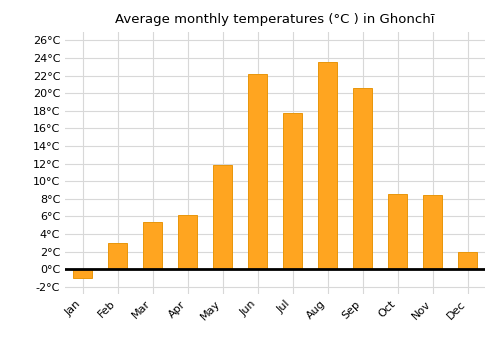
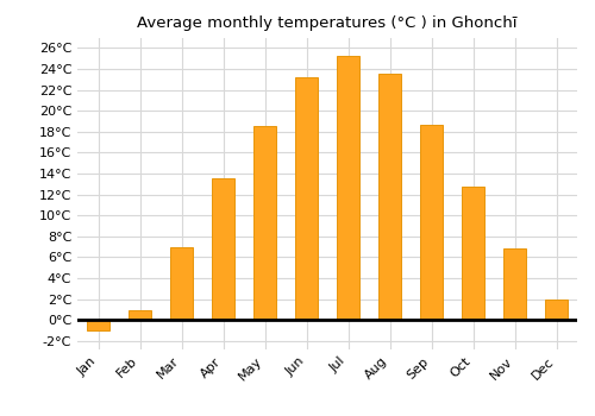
Feb: 3.0°C -> 1.0°C
Mar: 5.4°C -> 7.0°C
Apr: 6.2°C -> 13.5°C
May: 11.8°C -> 18.5°C
Jun: 22.2°C -> 23.2°C
Jul: 17.8°C -> 25.2°C
Sep: 20.6°C -> 18.7°C
Oct: 8.6°C -> 12.7°C
Nov: 8.4°C -> 6.8°C
